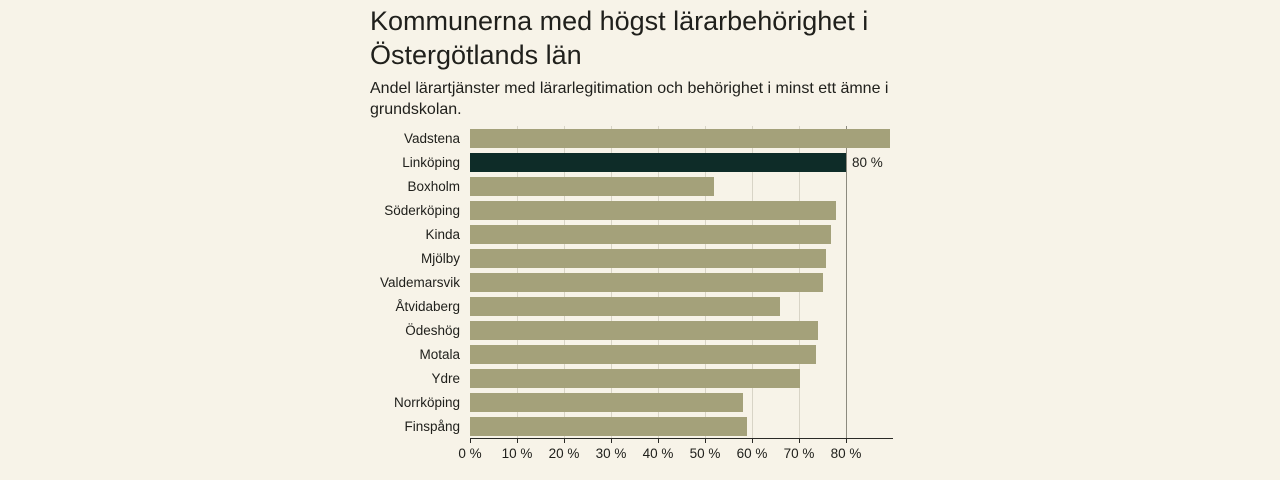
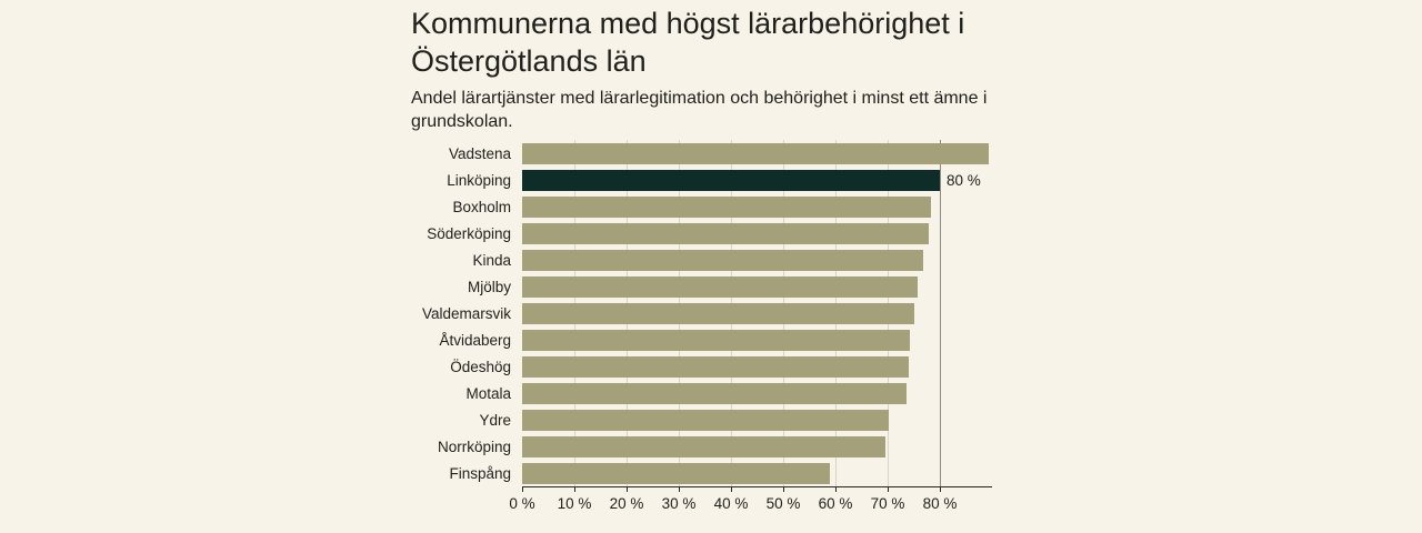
Boxholm: 52% -> 78%
Åtvidaberg: 66% -> 74%
Norrköping: 58% -> 70%
